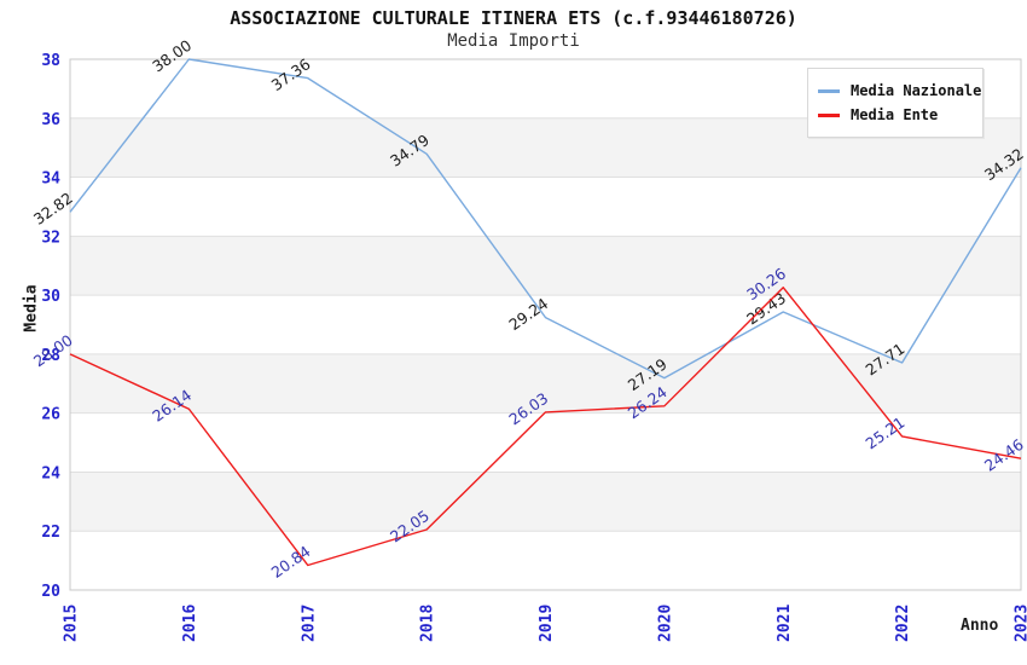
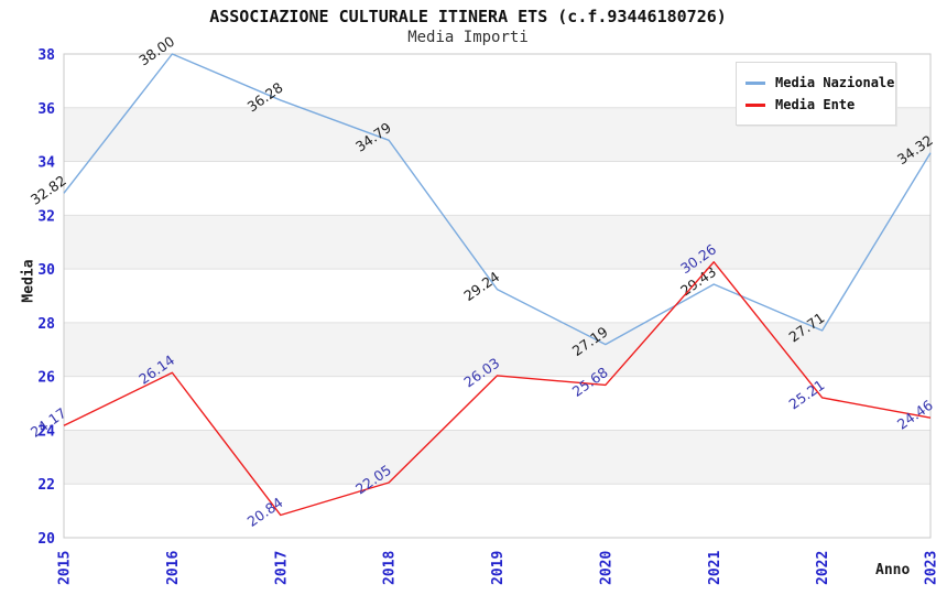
Media Ente/2015: 28.00 -> 24.17
Media Nazionale/2017: 37.36 -> 36.28
Media Ente/2020: 26.24 -> 25.68
